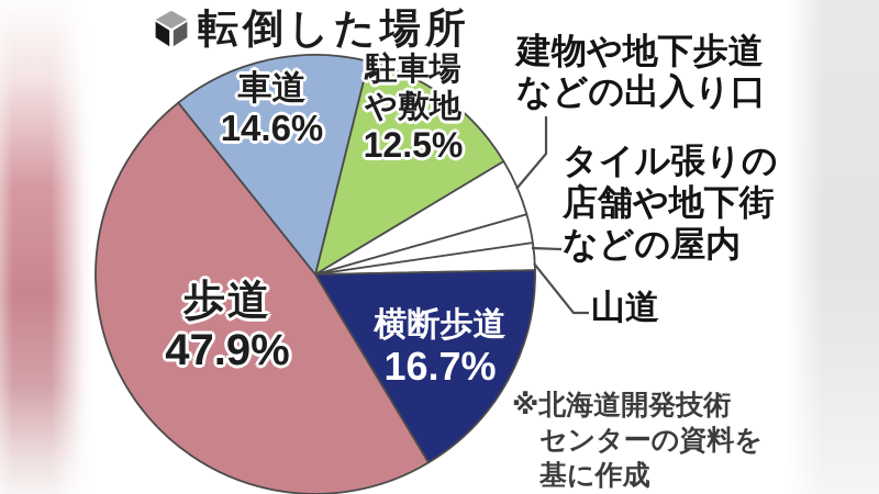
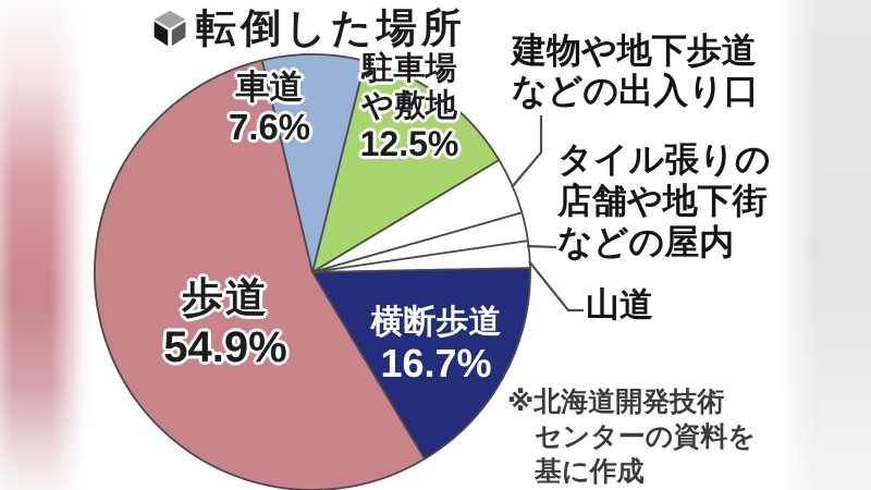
歩道: 47.9% -> 54.9%
車道: 14.6% -> 7.6%
